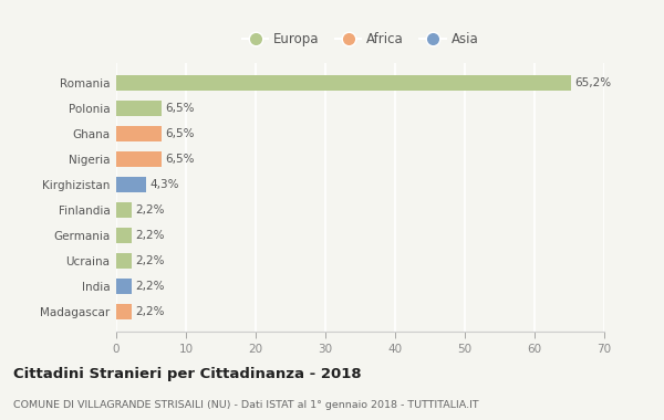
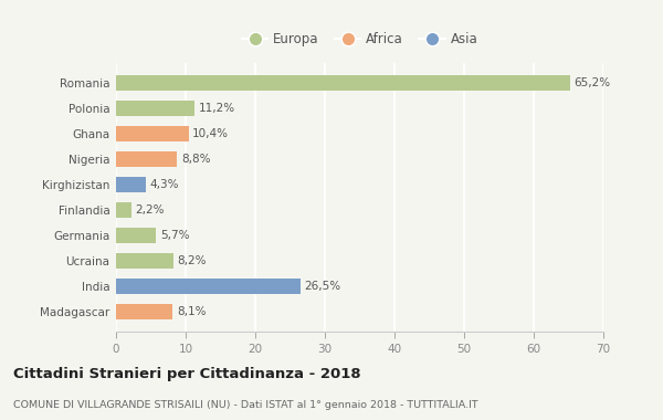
Polonia: 6,5% -> 11,2%
Ghana: 6,5% -> 10,4%
Nigeria: 6,5% -> 8,8%
Germania: 2,2% -> 5,7%
Ucraina: 2,2% -> 8,2%
India: 2,2% -> 26,5%
Madagascar: 2,2% -> 8,1%
